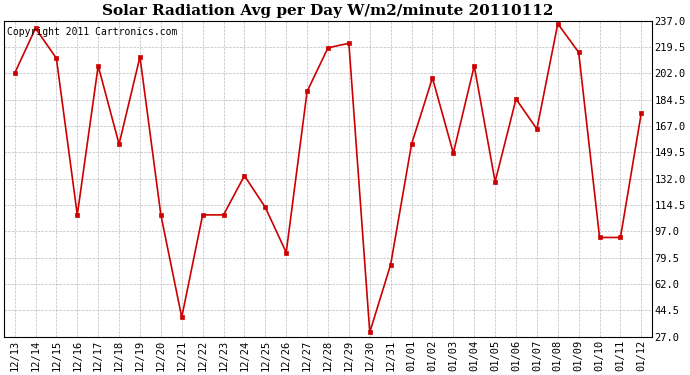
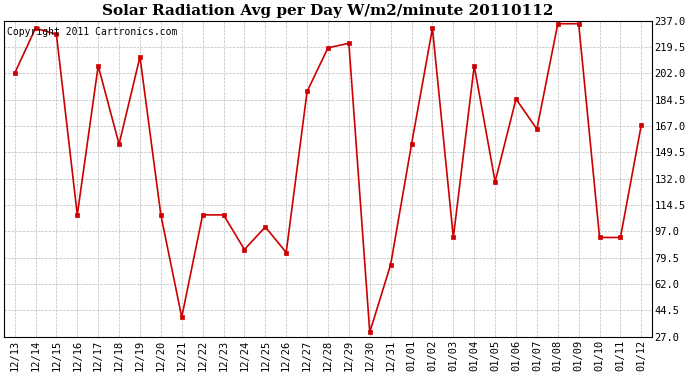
12/15: 212 -> 228
12/24: 134 -> 85
12/25: 113 -> 100
01/02: 199 -> 232
01/03: 149 -> 93
01/09: 216 -> 235
01/12: 176 -> 168
